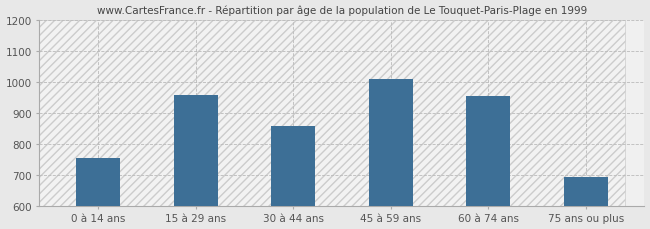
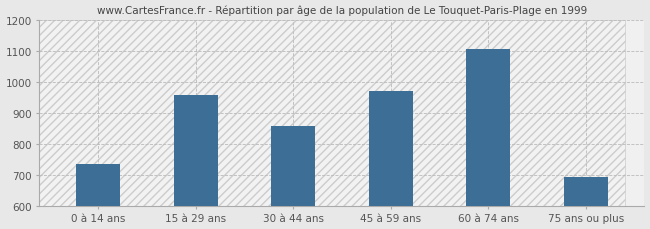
0 à 14 ans: 755 -> 735
45 à 59 ans: 1010 -> 970
60 à 74 ans: 955 -> 1105
